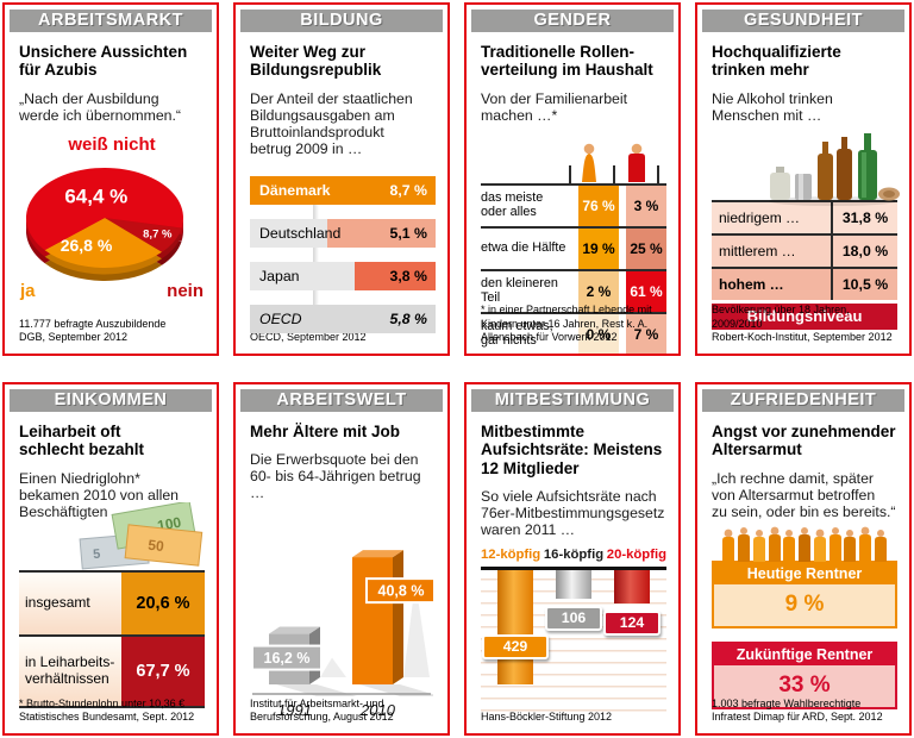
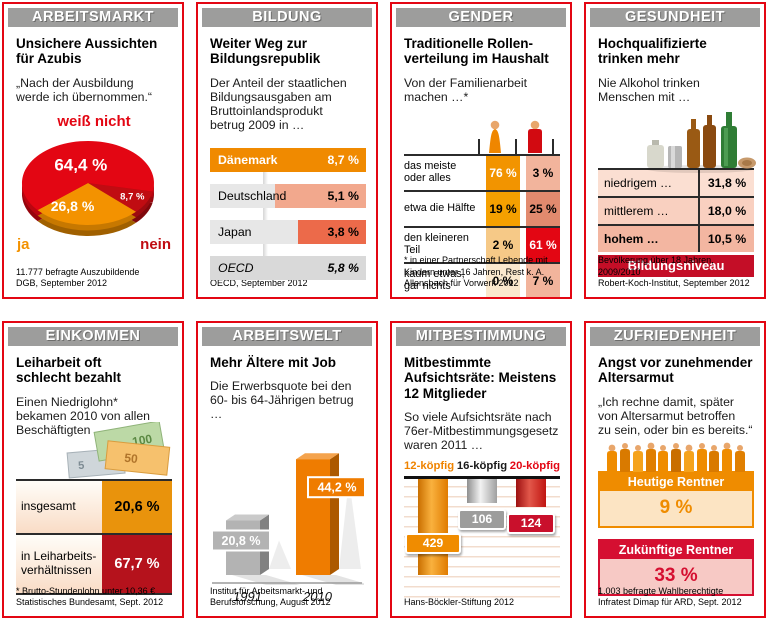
Mehr Ältere mit Job/1991: 16,2 -> 20,8
Mehr Ältere mit Job/2010: 40,8 -> 44,2
